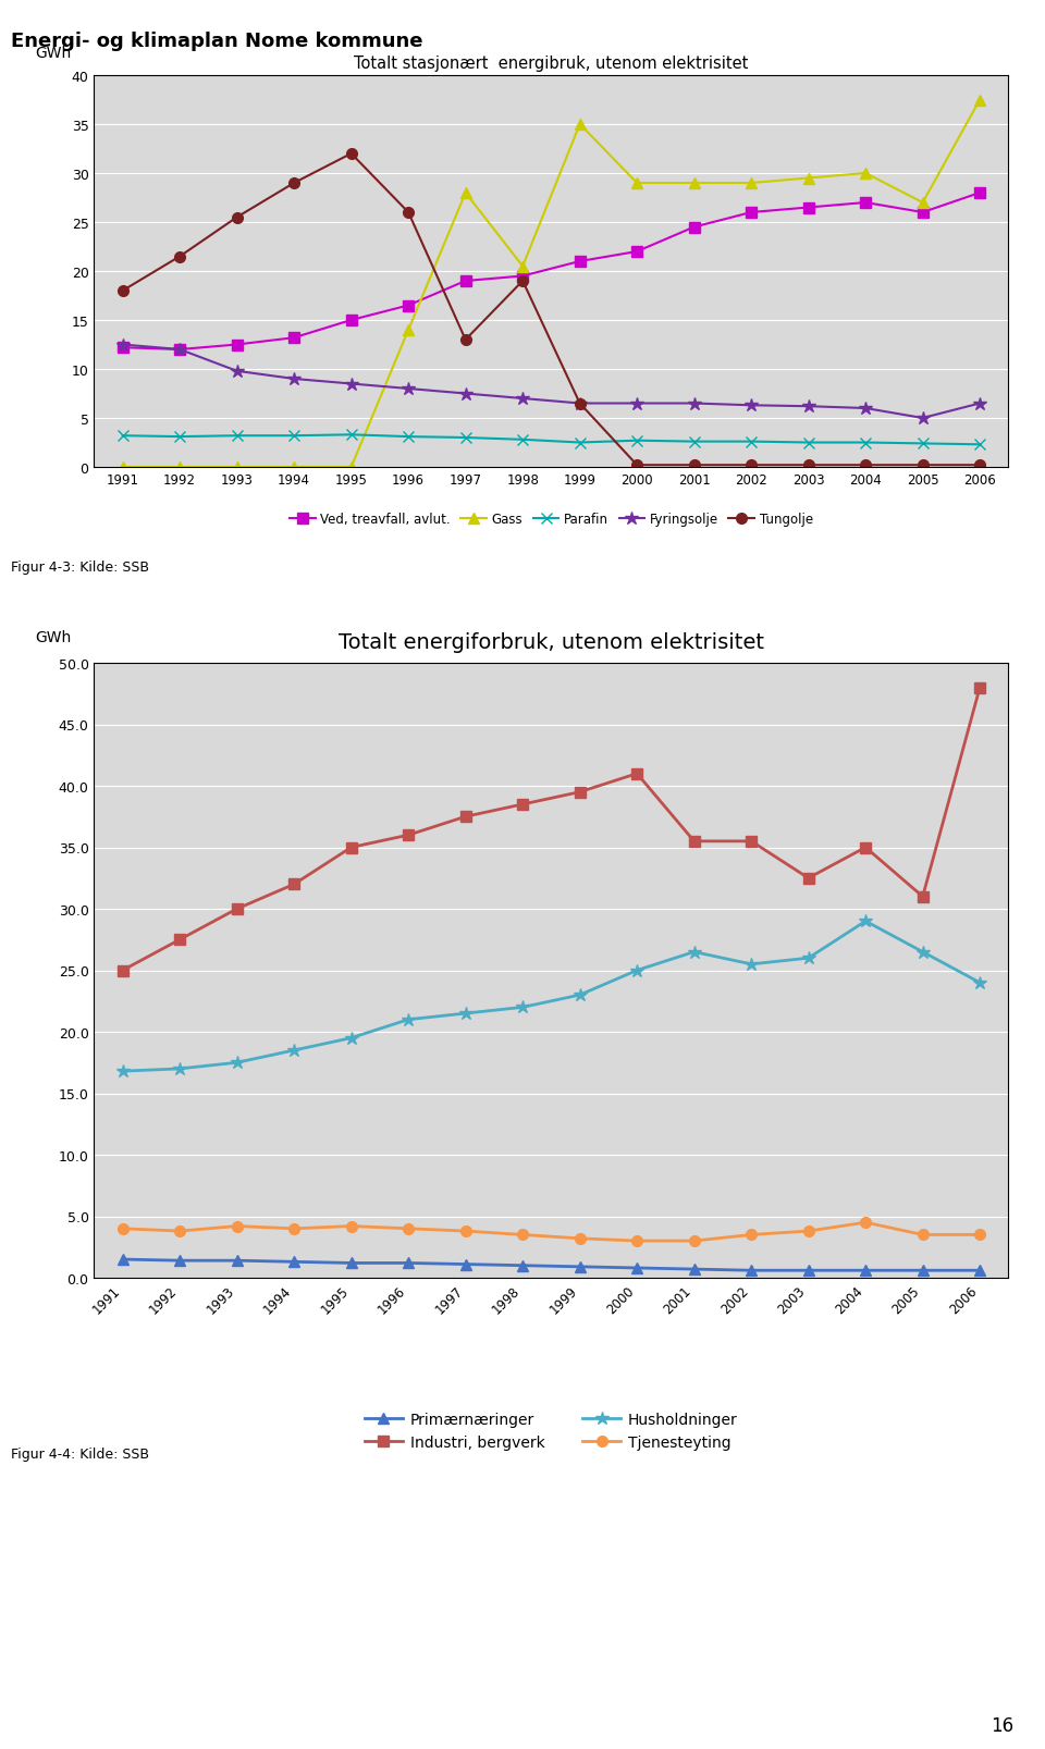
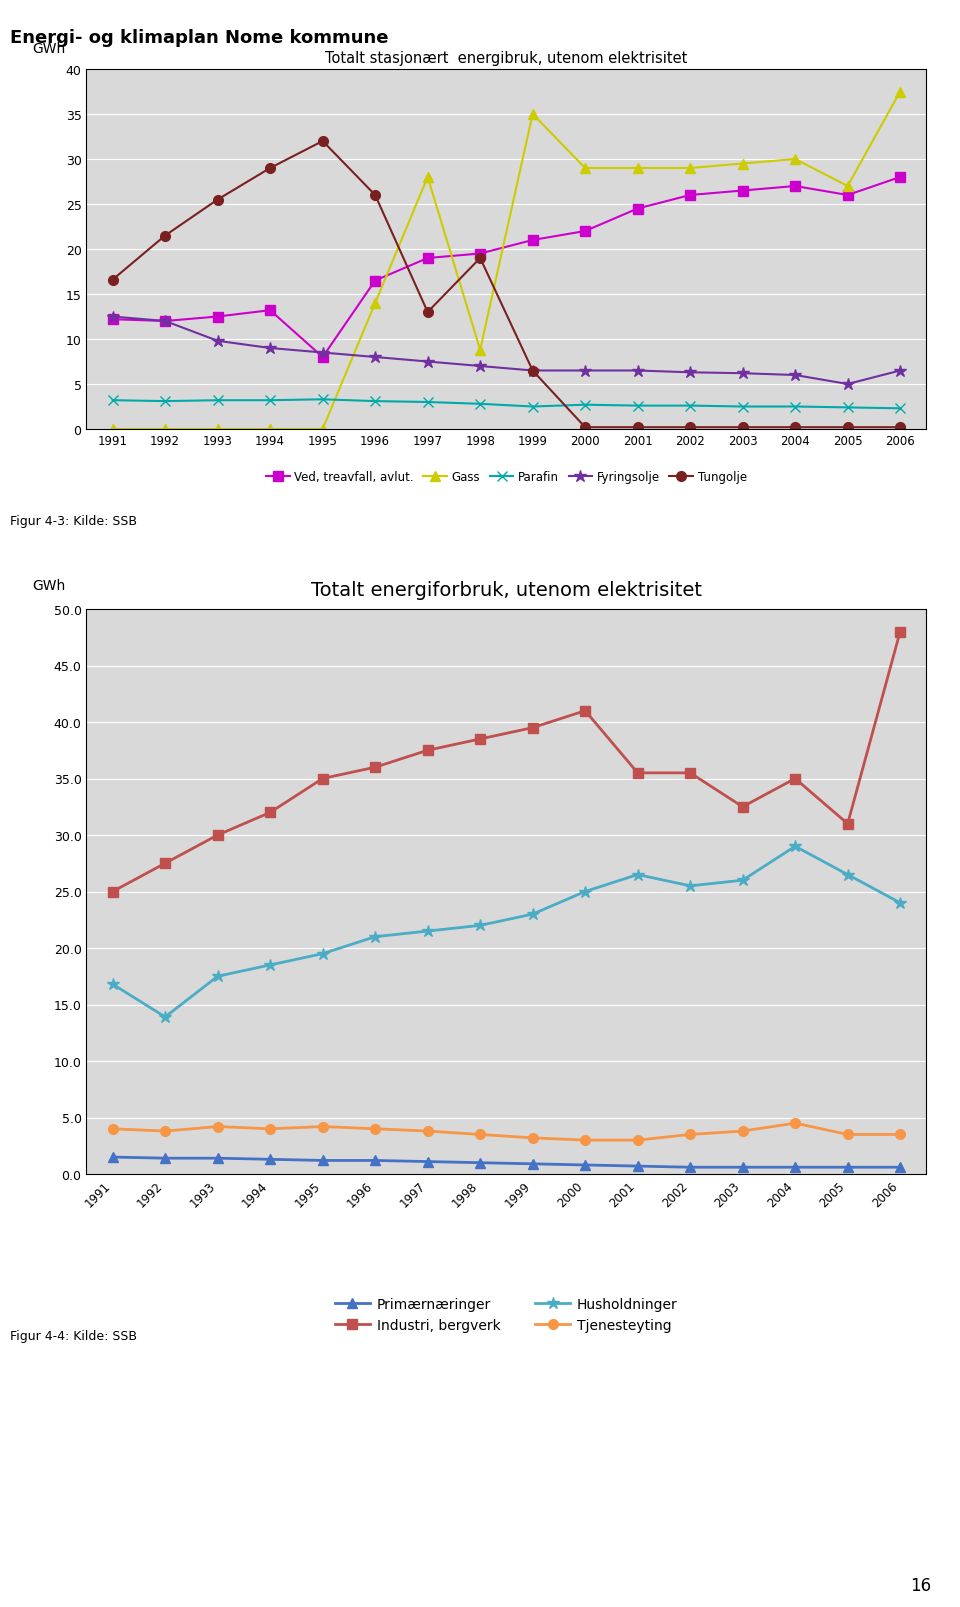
Totalt stasjonært energibruk, utenom elektrisitet/Tungolje/1991: 18.0 -> 16.6
Totalt stasjonært energibruk, utenom elektrisitet/Ved, treavfall, avlut./1995: 15.0 -> 8.0
Totalt stasjonært energibruk, utenom elektrisitet/Gass/1998: 20.5 -> 8.8
Totalt energiforbruk, utenom elektrisitet/Husholdninger/1992: 17.0 -> 13.9
